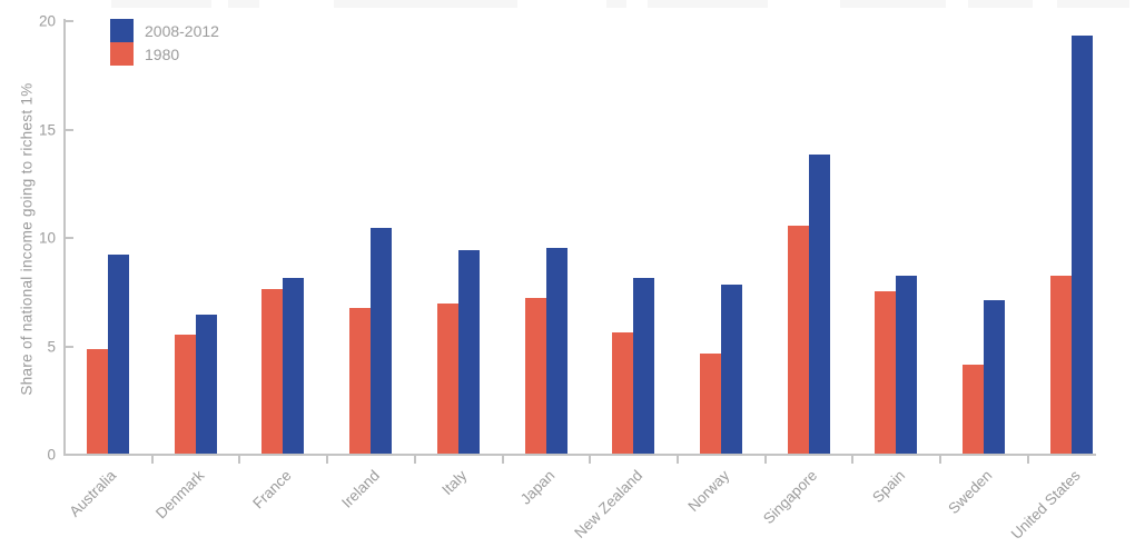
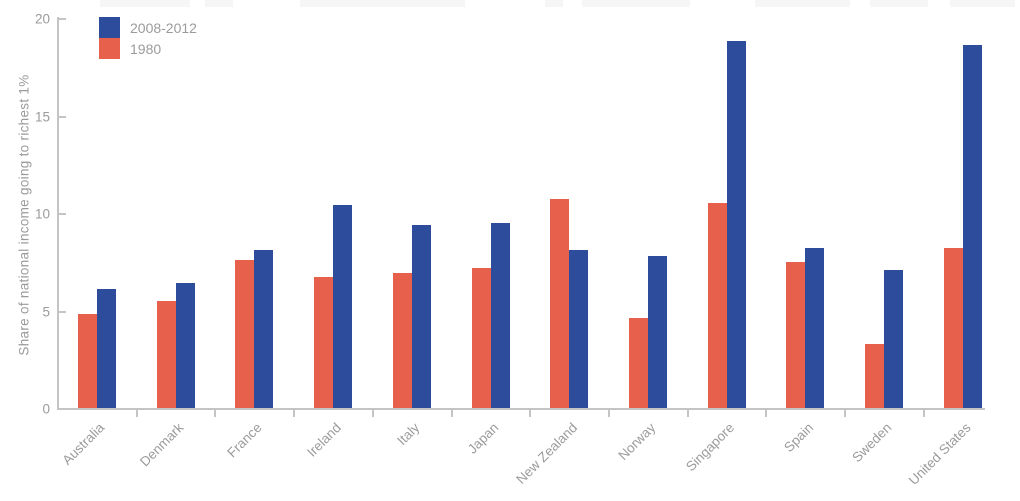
2008-2012/Australia: 9.2 -> 6.1
1980/New Zealand: 5.6 -> 10.7
2008-2012/Singapore: 13.8 -> 18.8
1980/Sweden: 4.1 -> 3.3
2008-2012/United States: 19.3 -> 18.6
